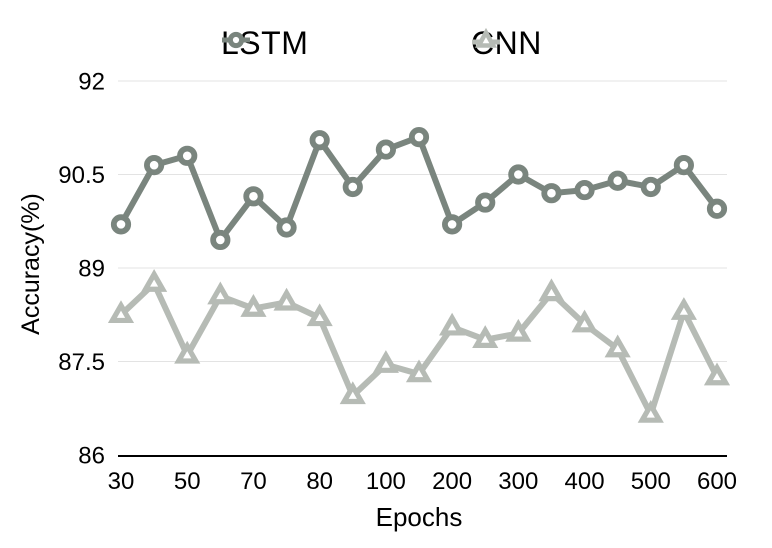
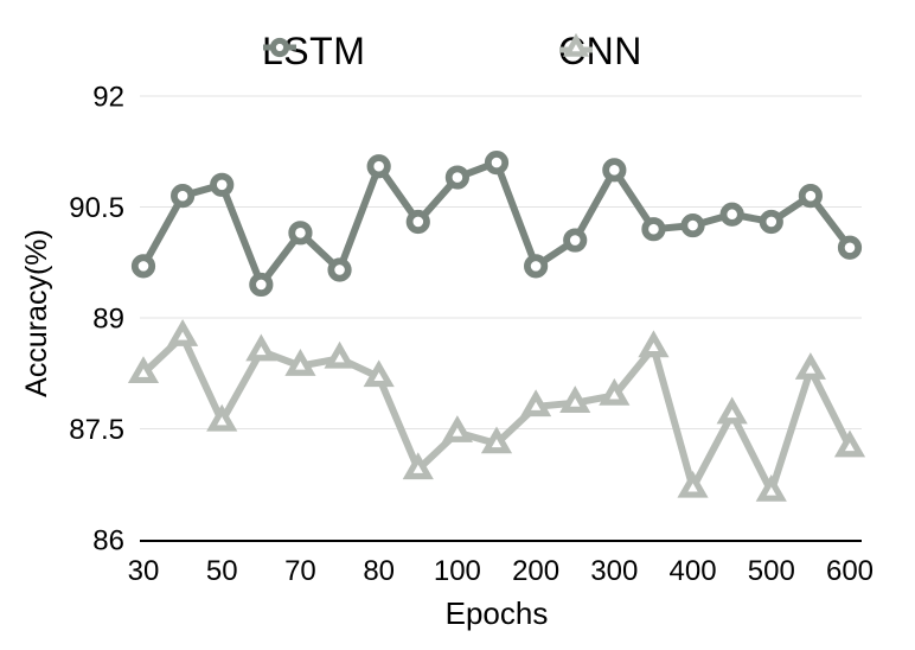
CNN/200: 88.0 -> 87.8
LSTM/300: 90.5 -> 91.0
CNN/400: 88.1 -> 86.7
